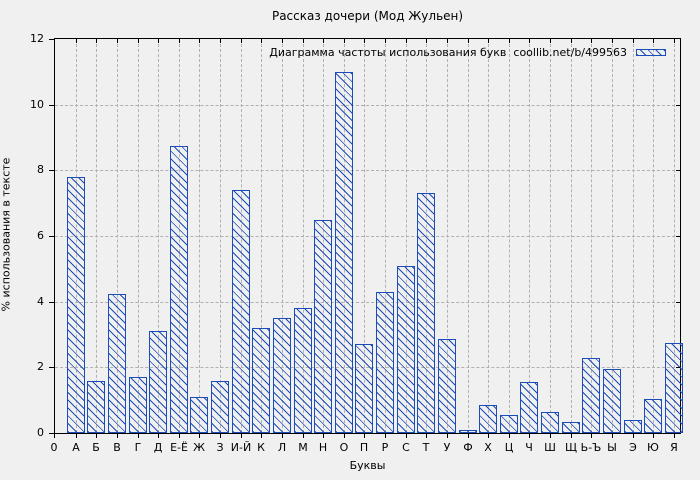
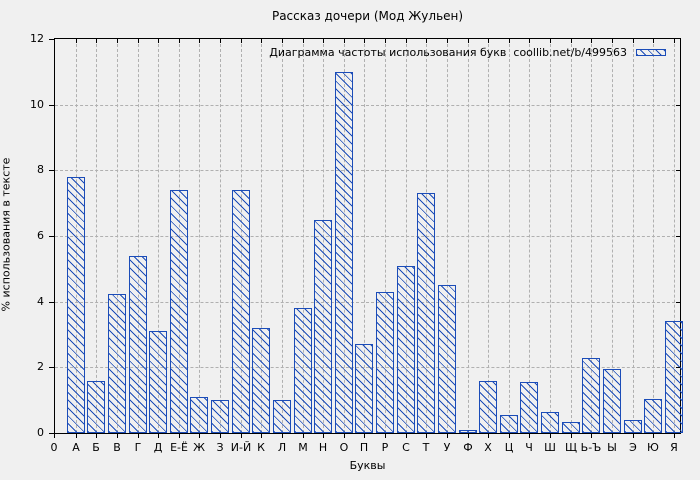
Г: 1.7 -> 5.4
Е-Ё: 8.8 -> 7.4
З: 1.6 -> 1.0
Л: 3.5 -> 1.0
У: 2.9 -> 4.5
Х: 0.8 -> 1.6
Я: 2.8 -> 3.4
